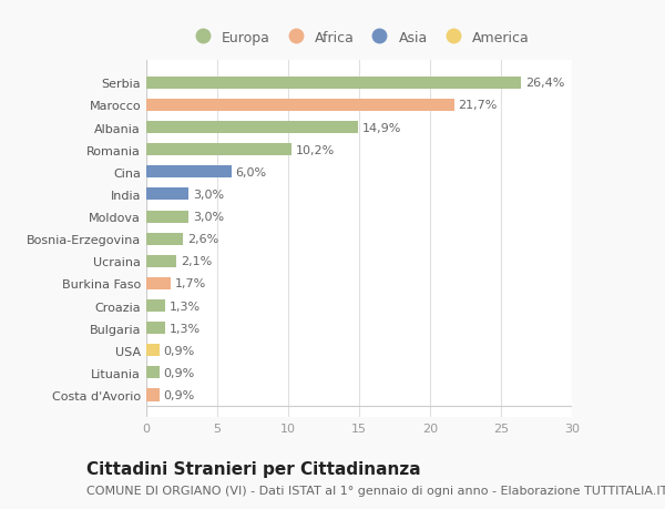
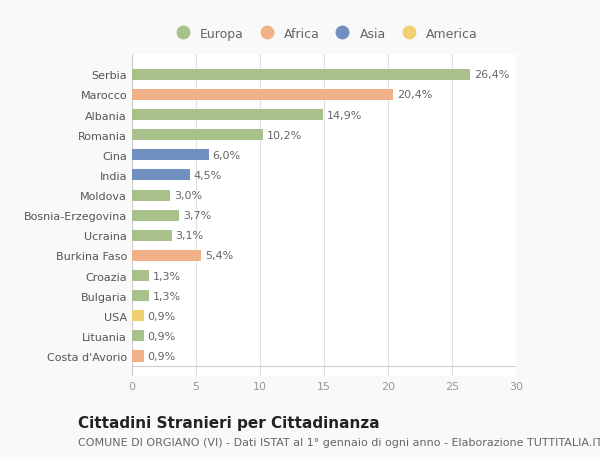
Marocco: 21,7% -> 20,4%
India: 3,0% -> 4,5%
Bosnia-Erzegovina: 2,6% -> 3,7%
Ucraina: 2,1% -> 3,1%
Burkina Faso: 1,7% -> 5,4%
